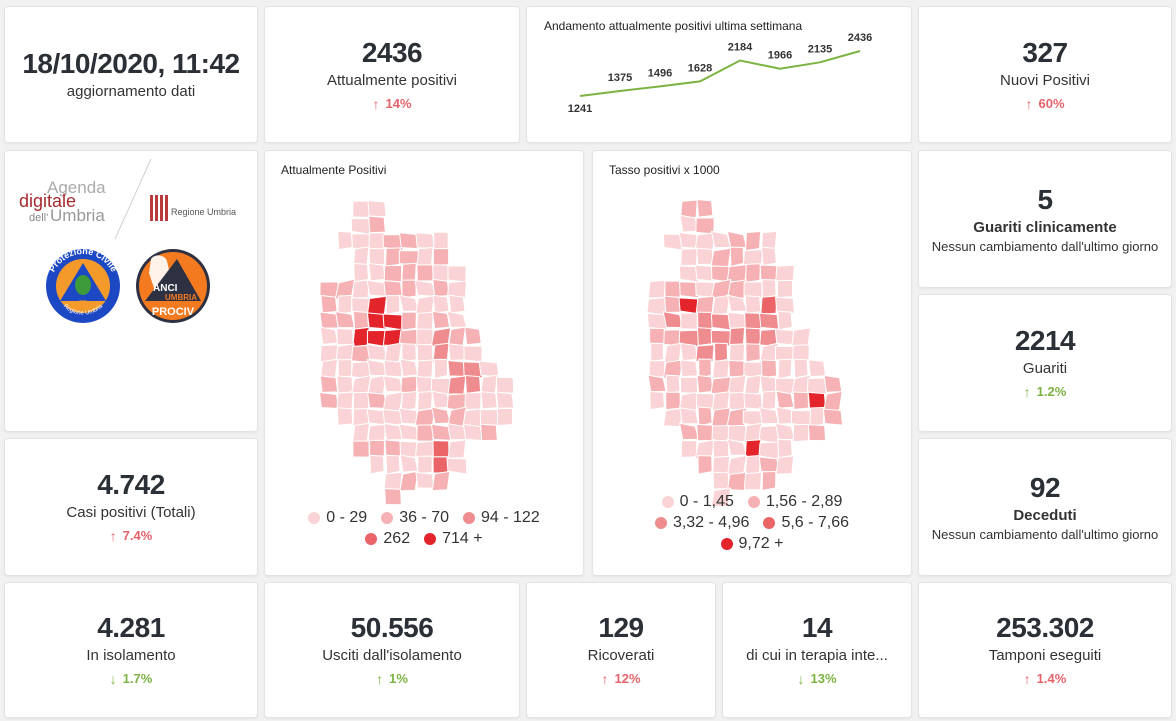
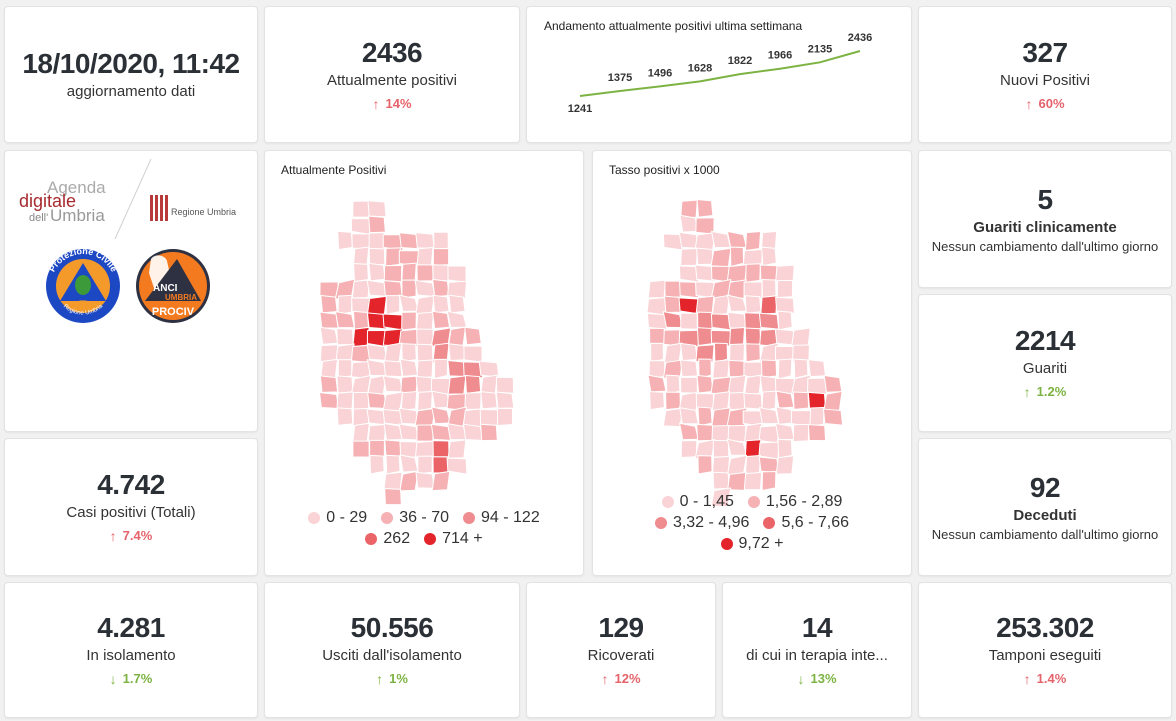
5: 2184 -> 1822
